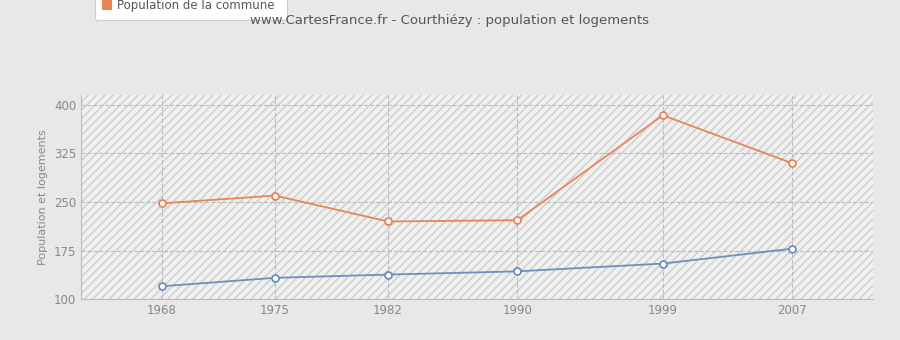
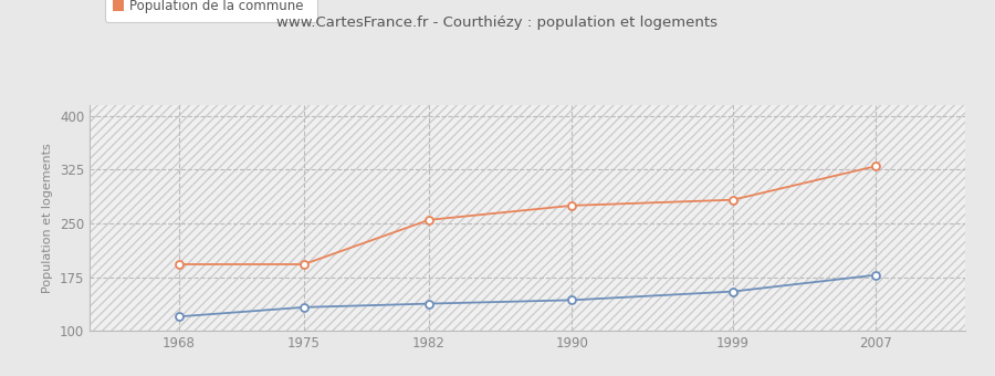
Population de la commune/1968: 248 -> 193
Population de la commune/1975: 260 -> 193
Population de la commune/1982: 220 -> 255
Population de la commune/1990: 222 -> 275
Population de la commune/1999: 384 -> 283
Population de la commune/2007: 310 -> 330
